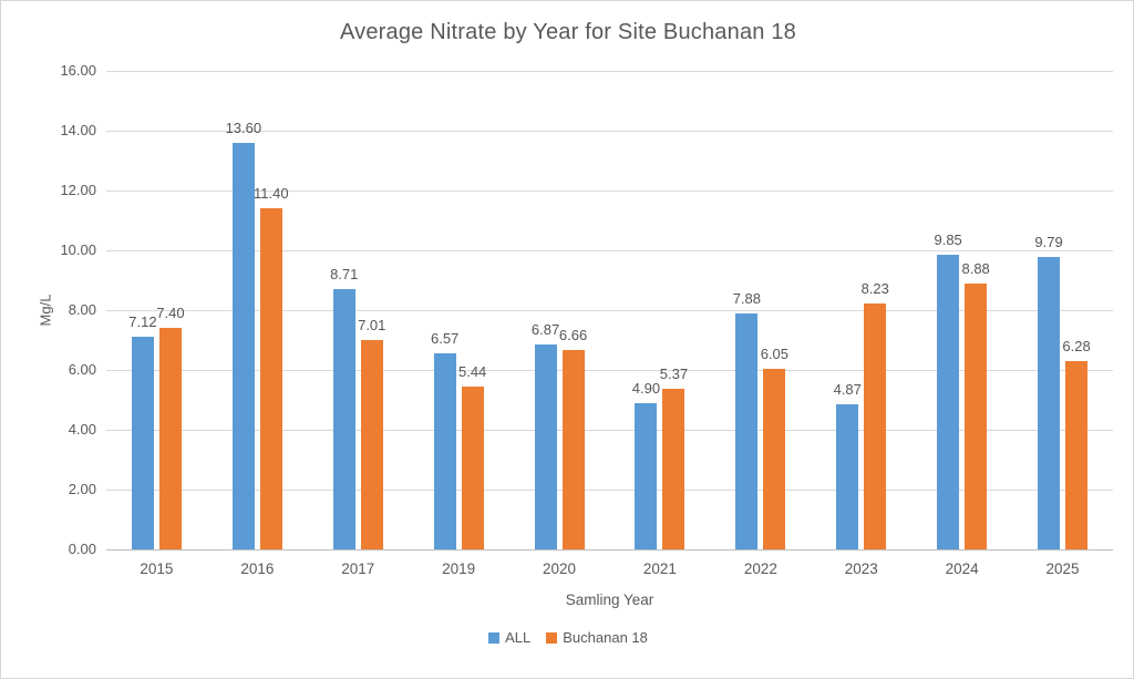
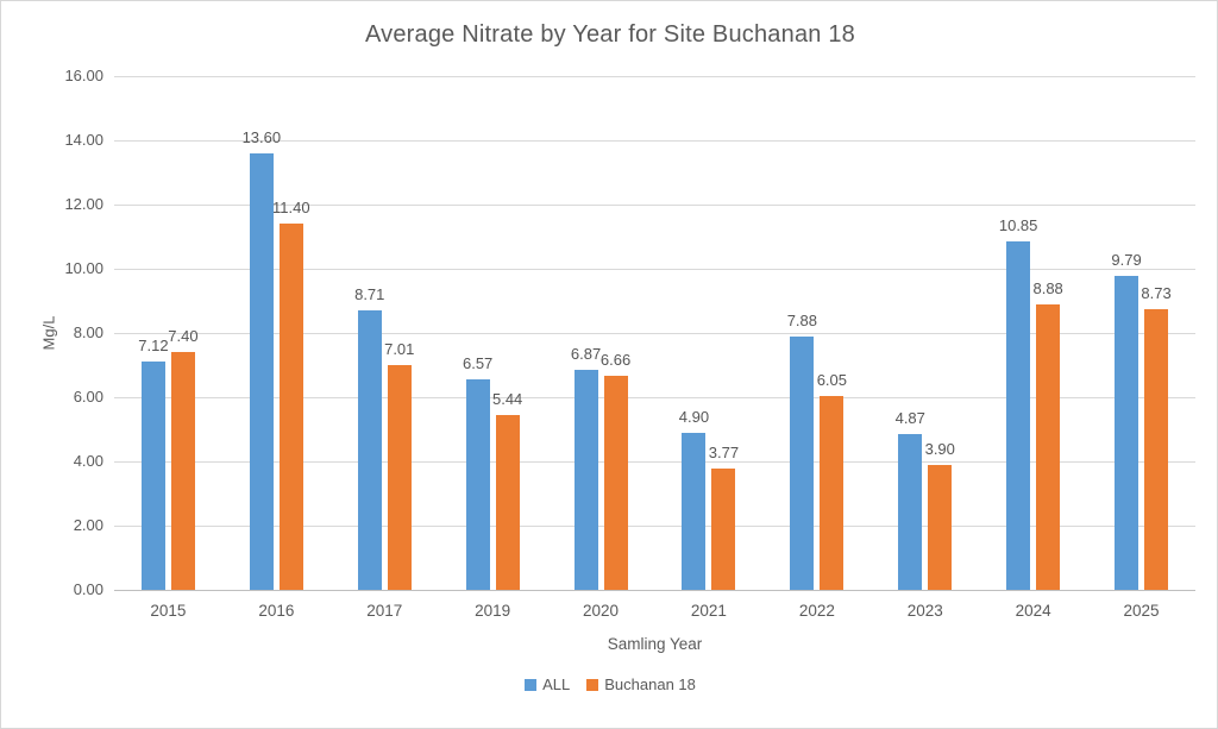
Buchanan 18/2021: 5.37 -> 3.77
Buchanan 18/2023: 8.23 -> 3.90
ALL/2024: 9.85 -> 10.85
Buchanan 18/2025: 6.28 -> 8.73
